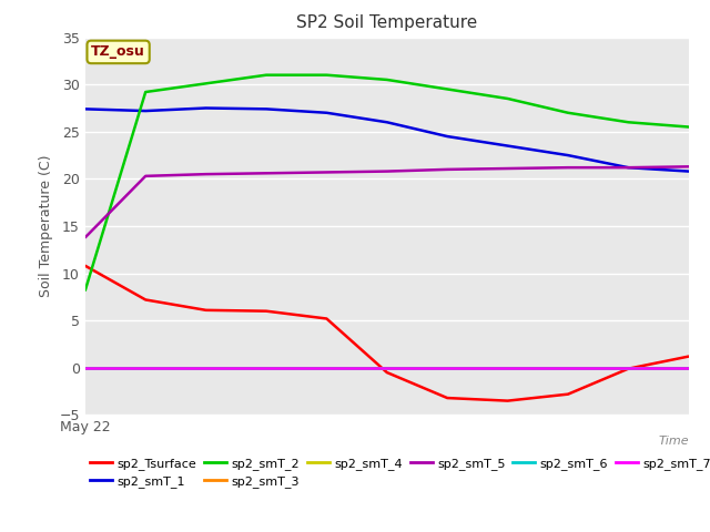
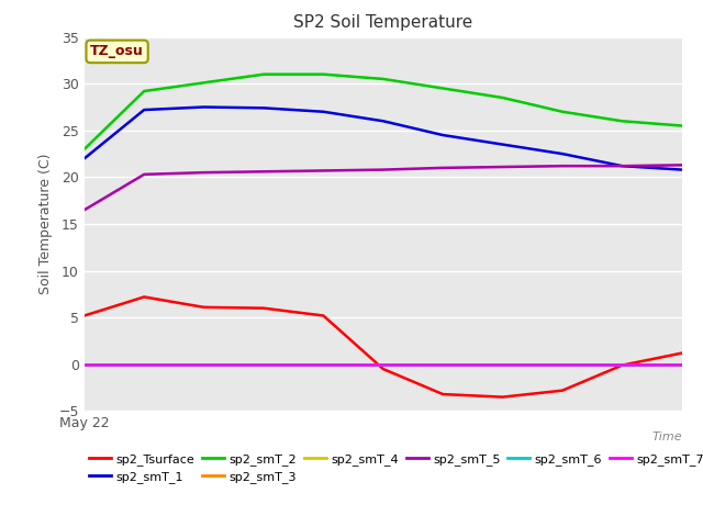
sp2_Tsurface/May 22: 10.8 -> 5.2
sp2_smT_1/May 22: 27.4 -> 22.0
sp2_smT_2/May 22: 8.2 -> 23.0
sp2_smT_5/May 22: 13.8 -> 16.5
